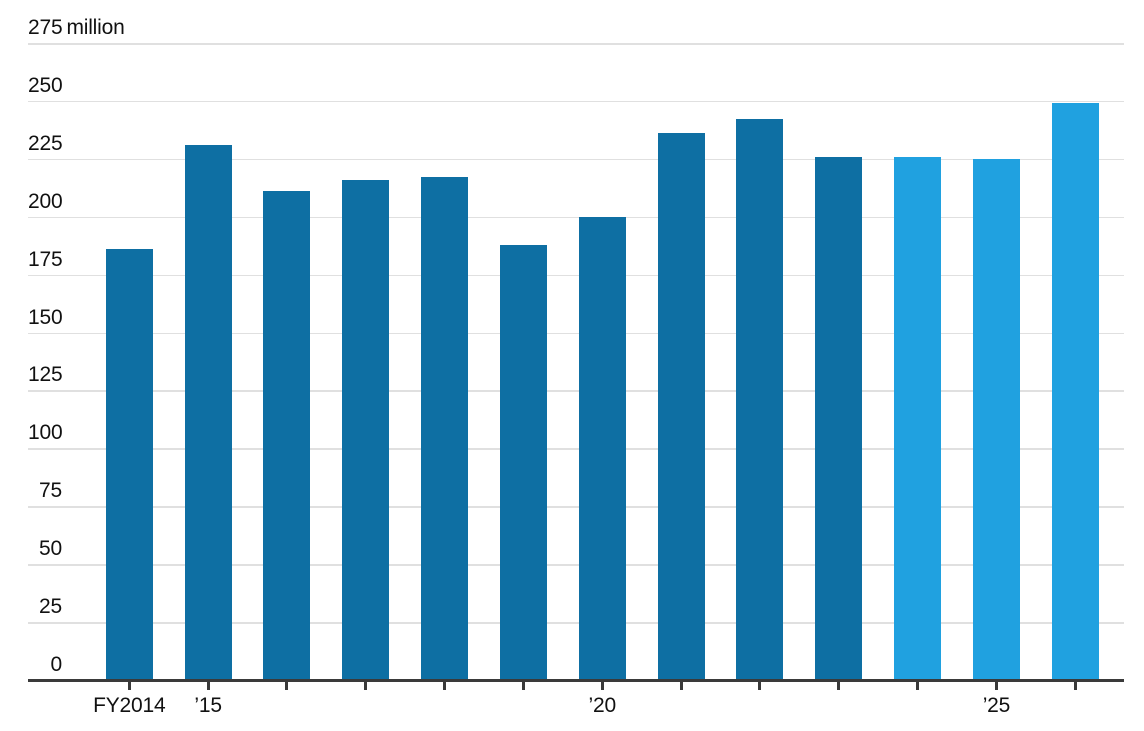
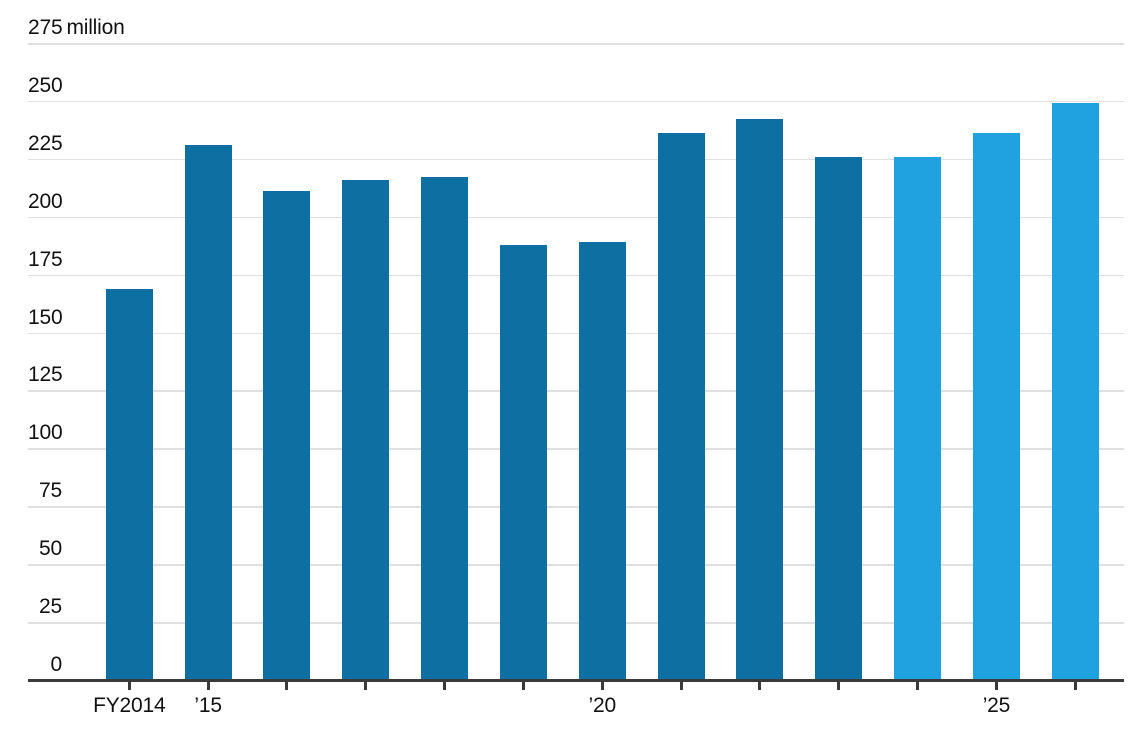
FY2014: 186 -> 169
’20: 200 -> 189
’25: 225 -> 236
